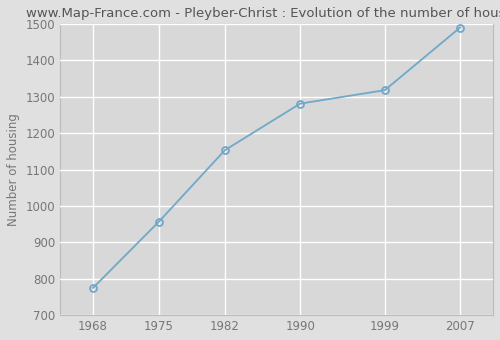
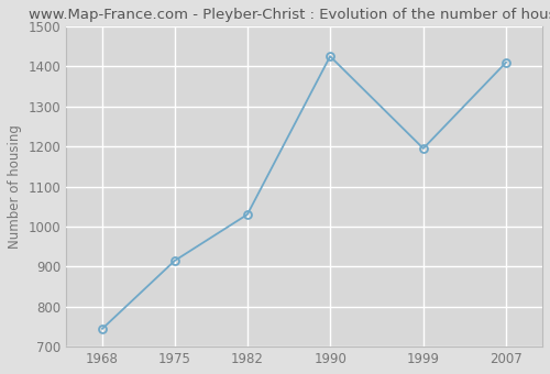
1968: 775 -> 745
1975: 957 -> 915
1982: 1153 -> 1030
1990: 1281 -> 1425
1999: 1318 -> 1195
2007: 1490 -> 1410
